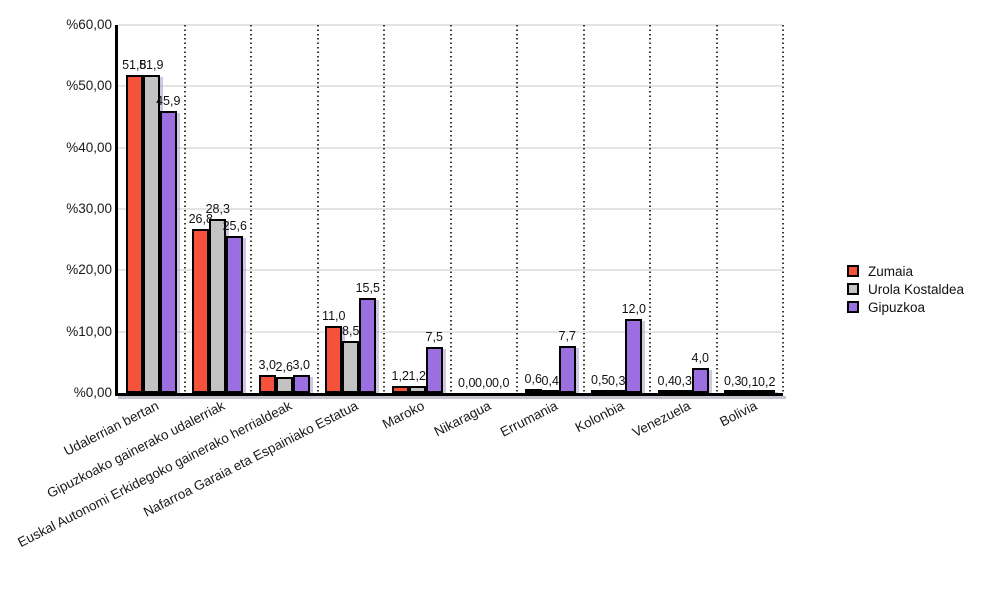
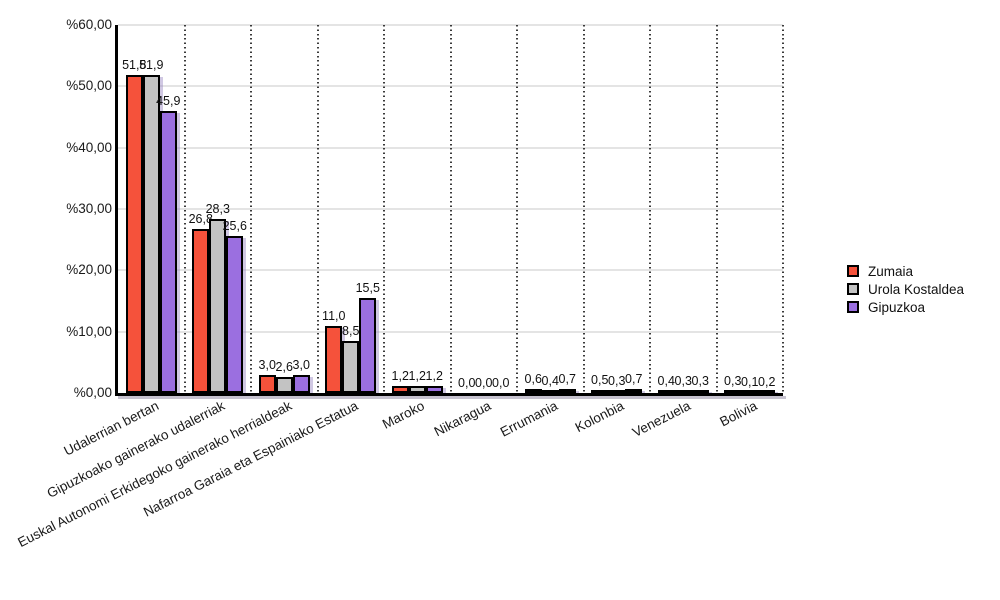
Gipuzkoa/Maroko: 7,5 -> 1,2
Gipuzkoa/Errumania: 7,7 -> 0,7
Gipuzkoa/Kolonbia: 12,0 -> 0,7
Gipuzkoa/Venezuela: 4,0 -> 0,3
